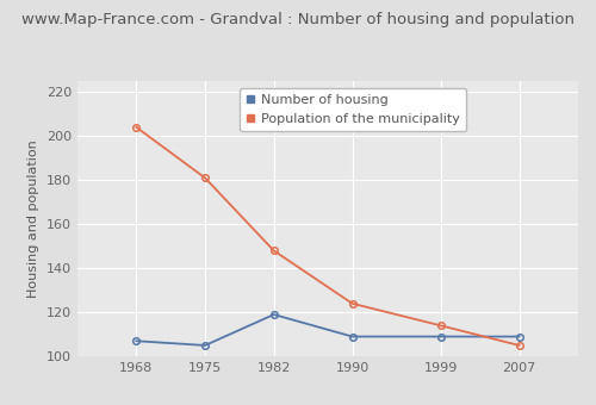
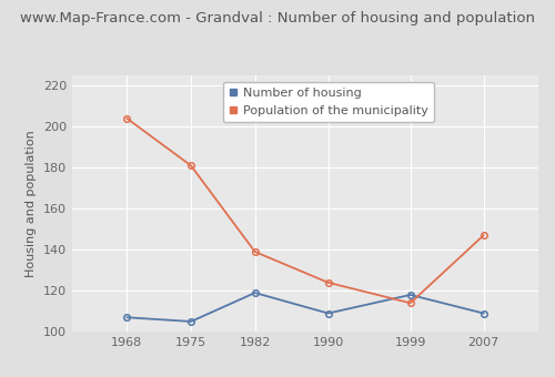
Population of the municipality/1982: 148 -> 139
Number of housing/1999: 109 -> 118
Population of the municipality/2007: 105 -> 147
